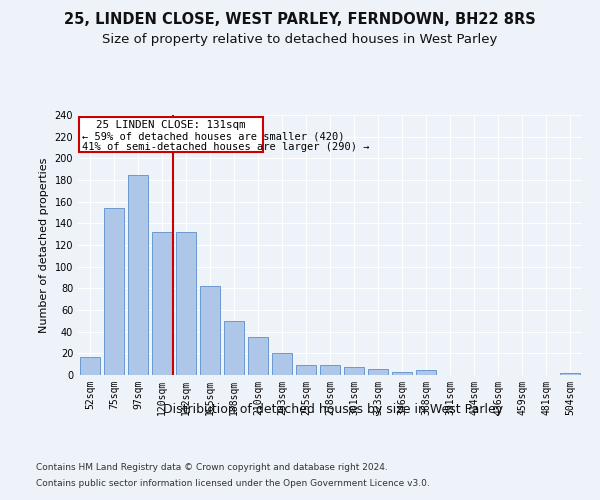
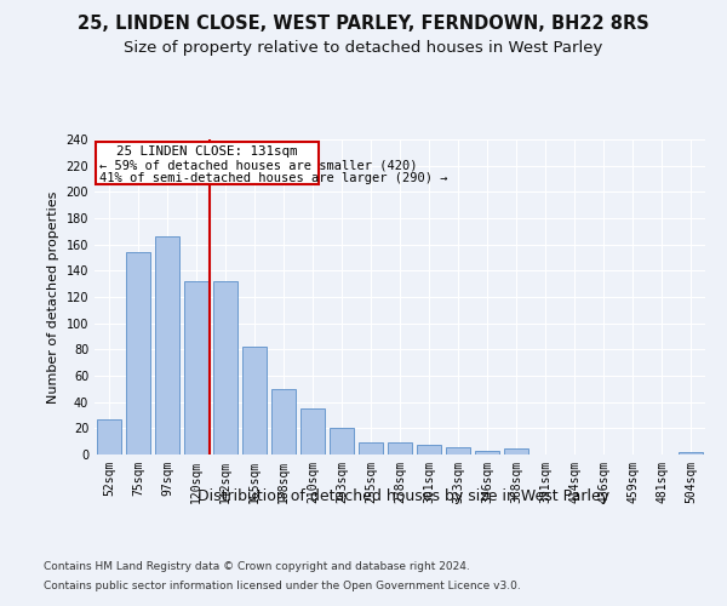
52sqm: 17 -> 27
97sqm: 185 -> 166
